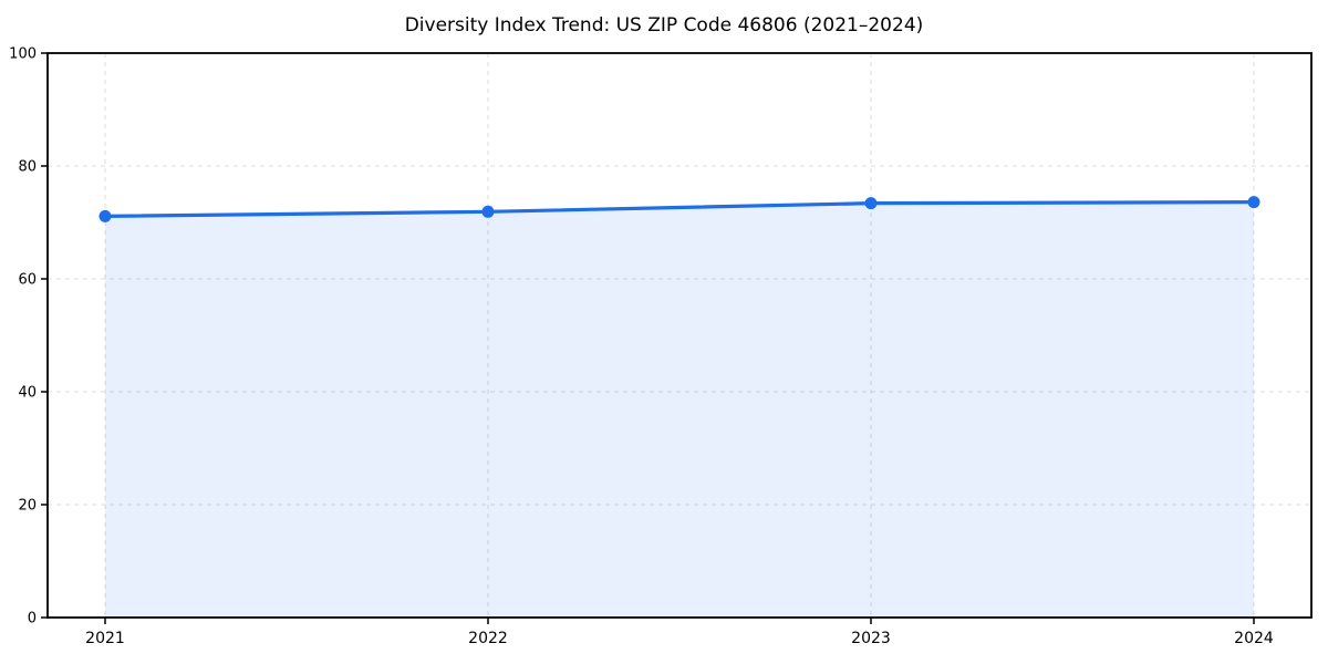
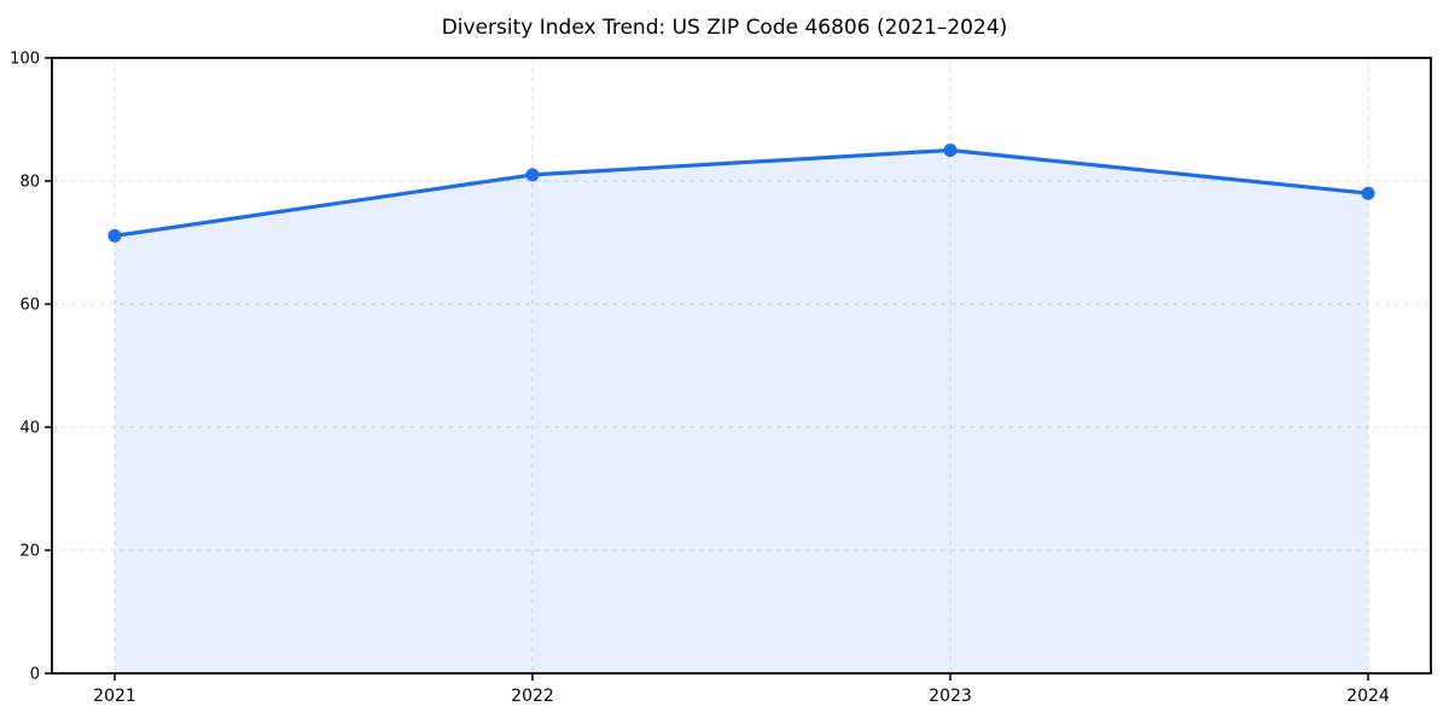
2022: 72 -> 81
2023: 73 -> 85
2024: 74 -> 78
